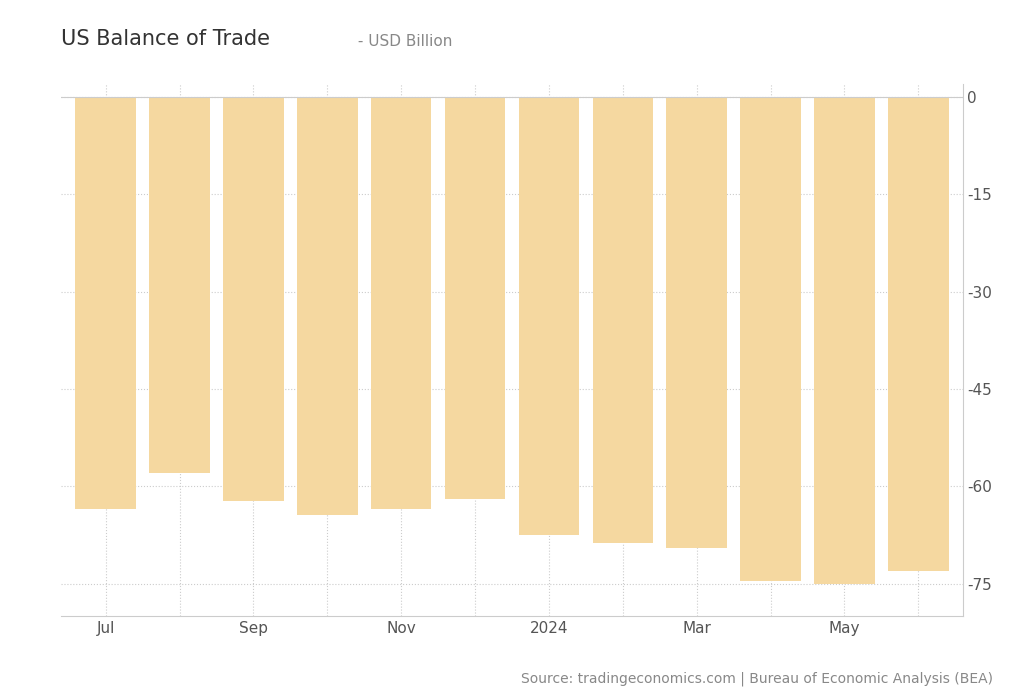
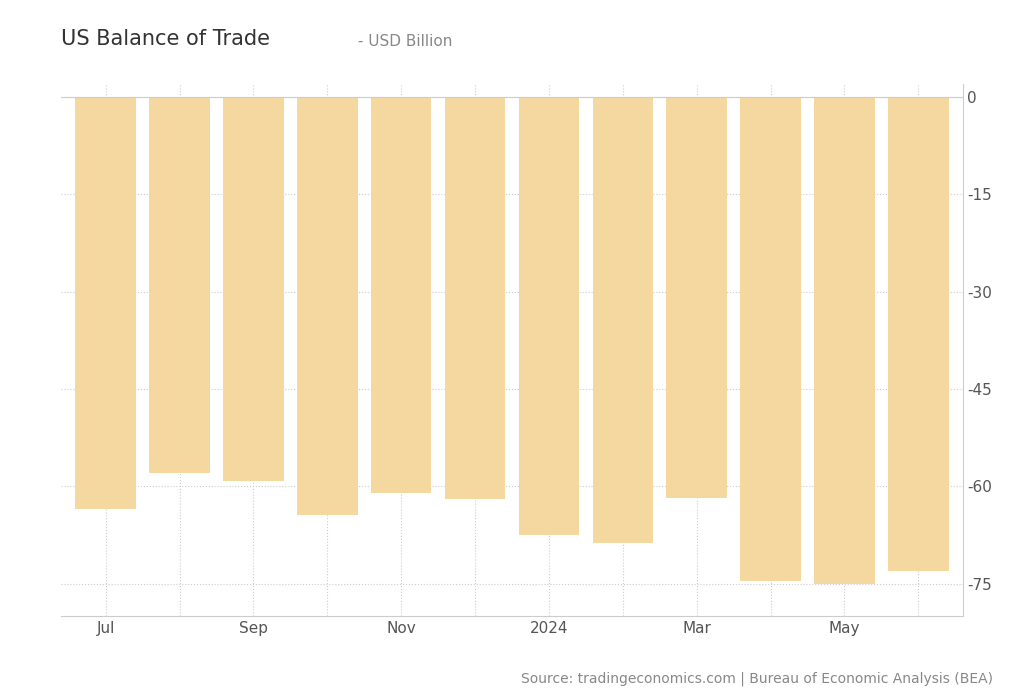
Sep: -62.2 -> -59.2
Nov: -63.5 -> -61.0
Mar: -69.5 -> -61.8
